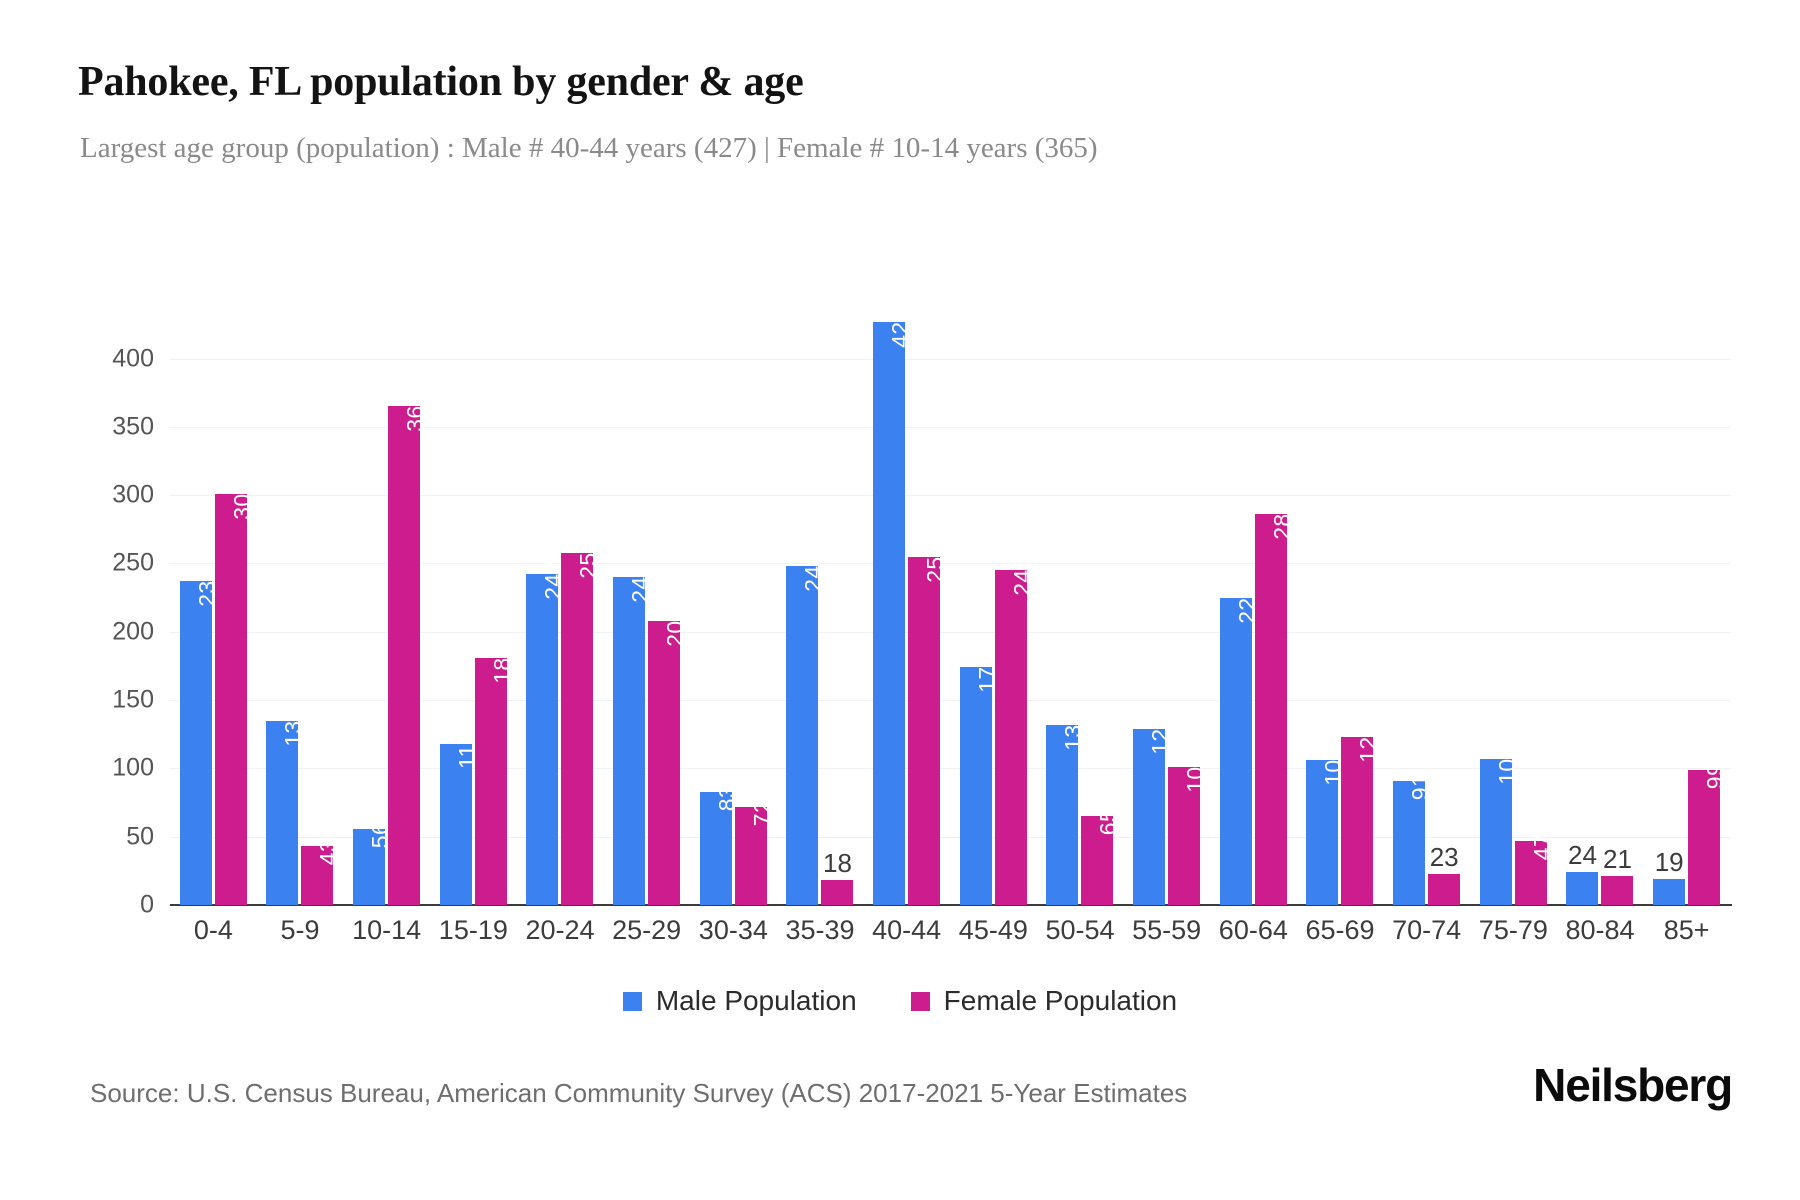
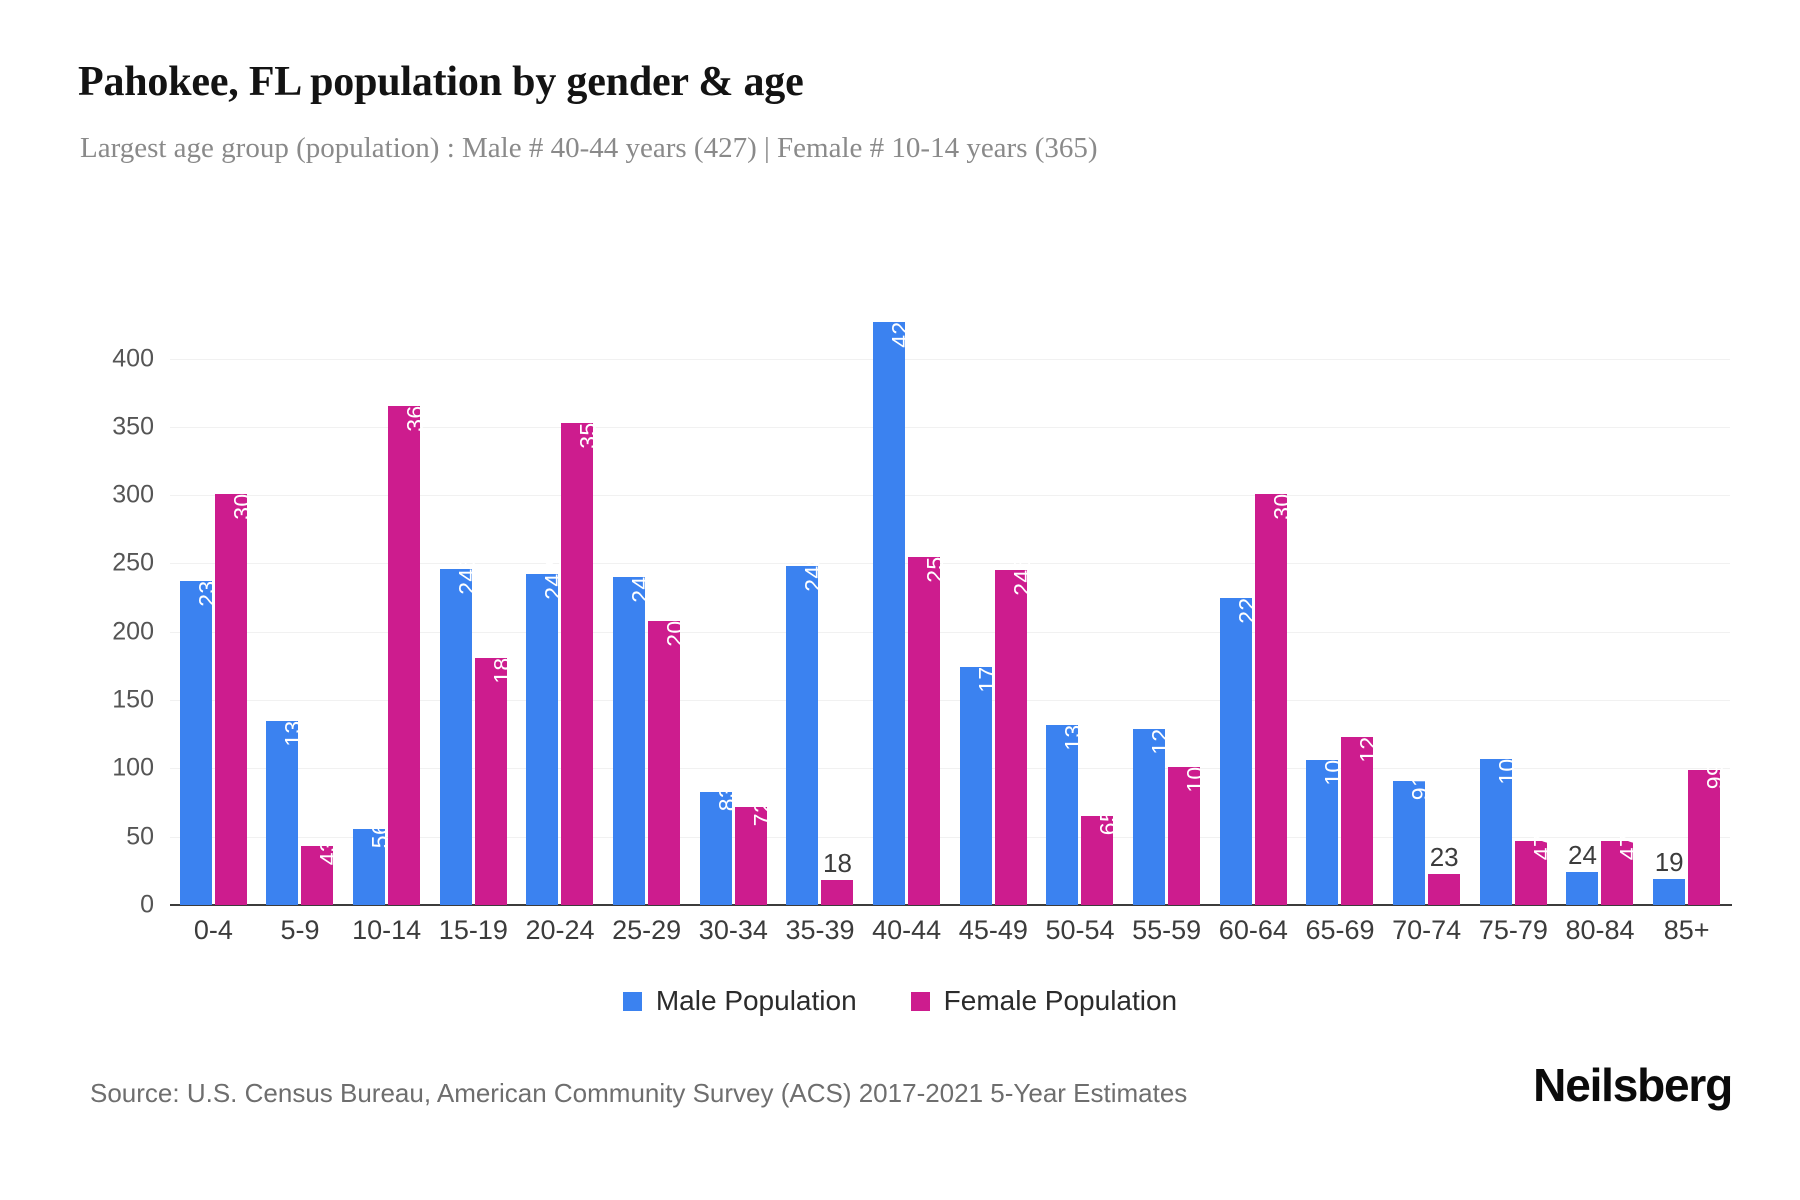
Male Population/15-19: 118 -> 246
Female Population/20-24: 258 -> 353
Female Population/60-64: 286 -> 301
Female Population/80-84: 21 -> 47
